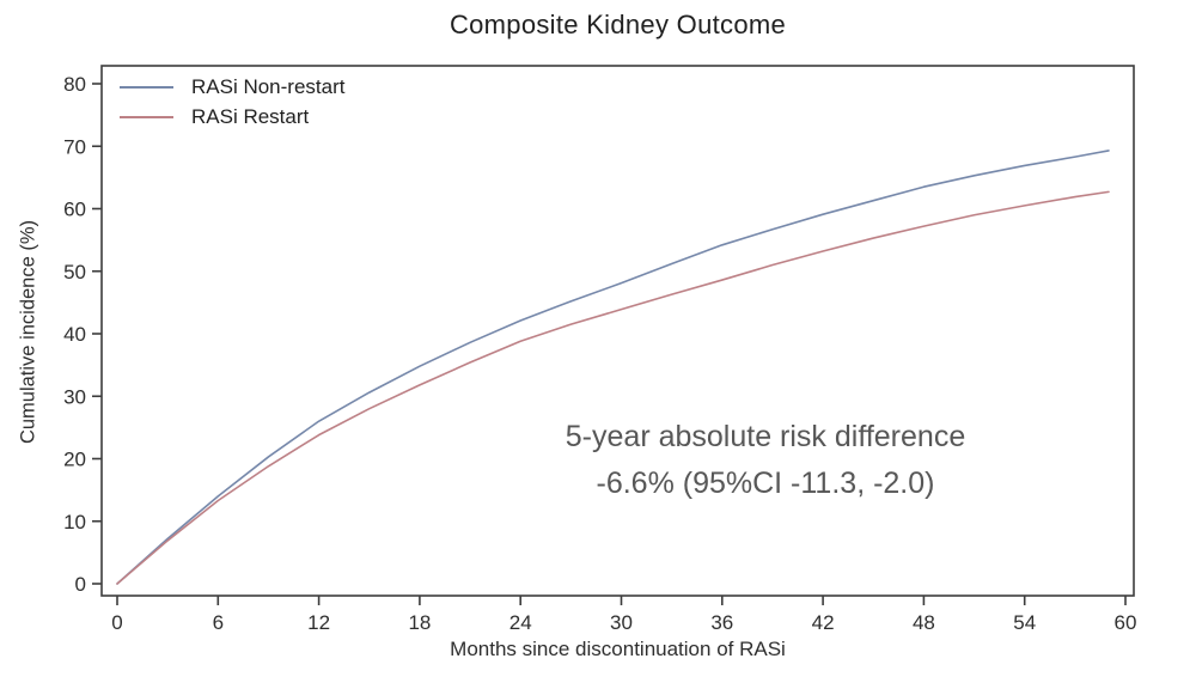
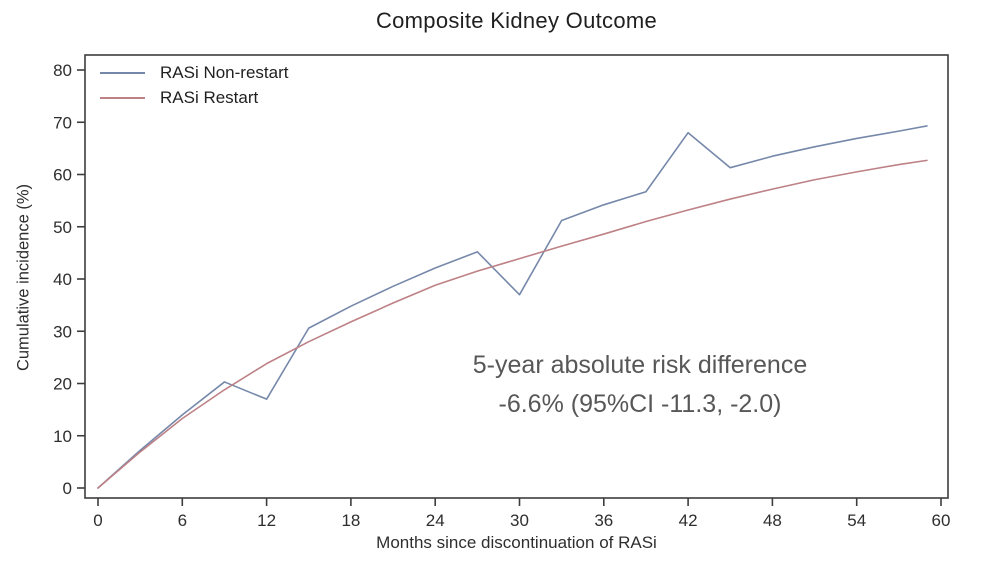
RASi Non-restart/12: 26 -> 17
RASi Non-restart/30: 48 -> 37
RASi Non-restart/42: 59 -> 68
